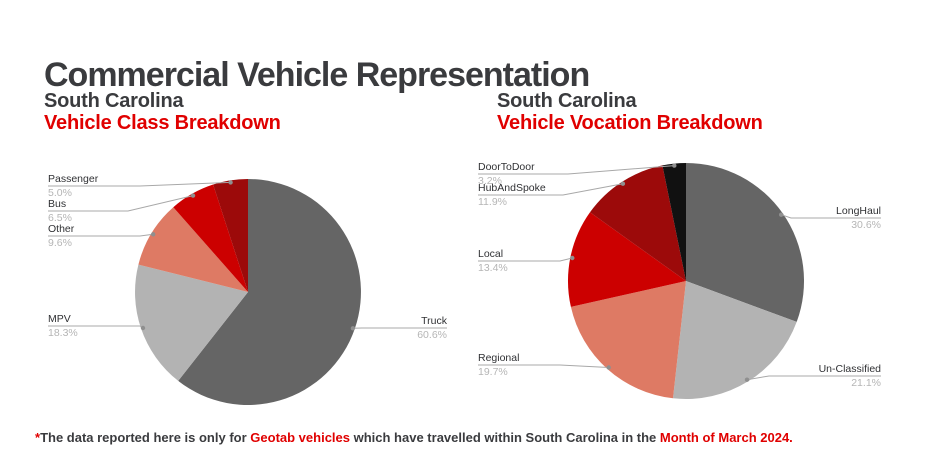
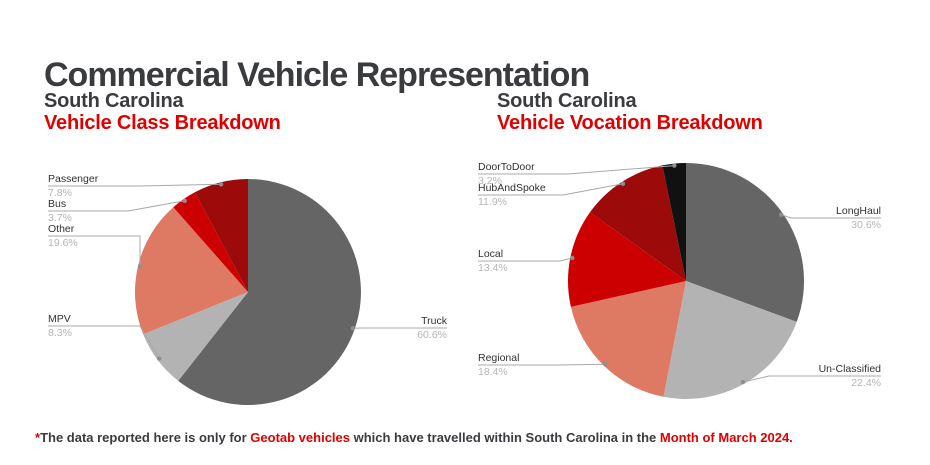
South Carolina Vehicle Class Breakdown/MPV: 18.3% -> 8.3%
South Carolina Vehicle Class Breakdown/Other: 9.6% -> 19.6%
South Carolina Vehicle Class Breakdown/Bus: 6.5% -> 3.7%
South Carolina Vehicle Class Breakdown/Passenger: 5.0% -> 7.8%
South Carolina Vehicle Vocation Breakdown/Un-Classified: 21.1% -> 22.4%
South Carolina Vehicle Vocation Breakdown/Regional: 19.7% -> 18.4%
